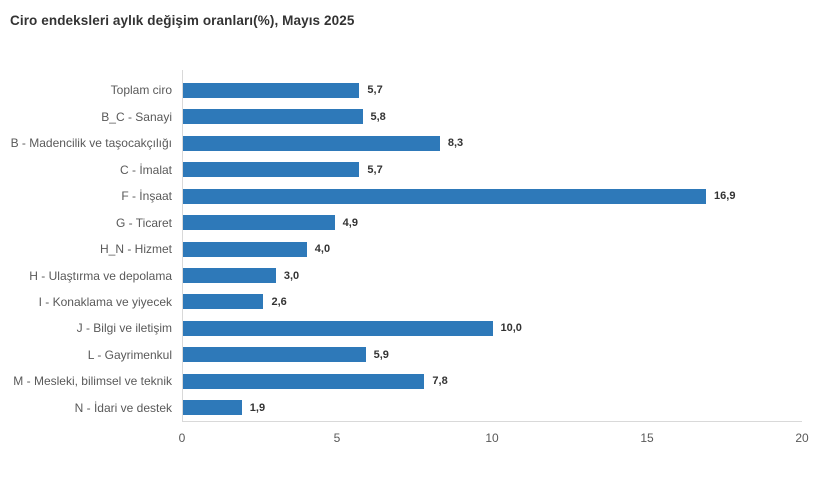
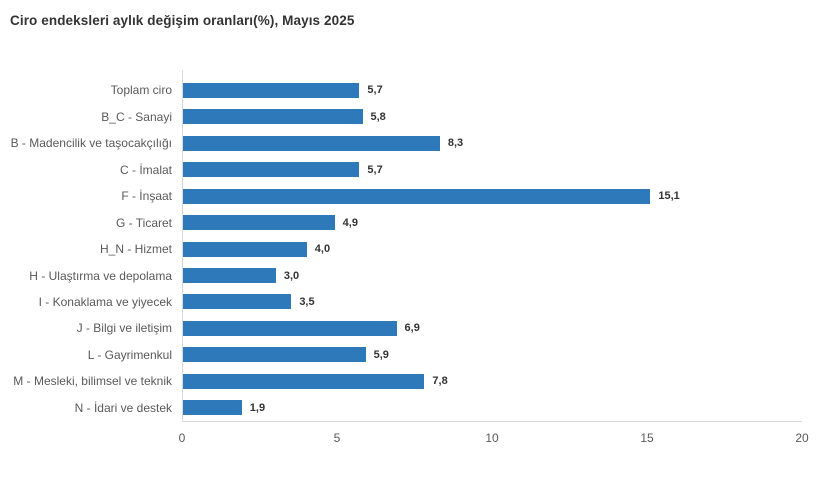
F - İnşaat: 16,9 -> 15,1
I - Konaklama ve yiyecek: 2,6 -> 3,5
J - Bilgi ve iletişim: 10,0 -> 6,9
